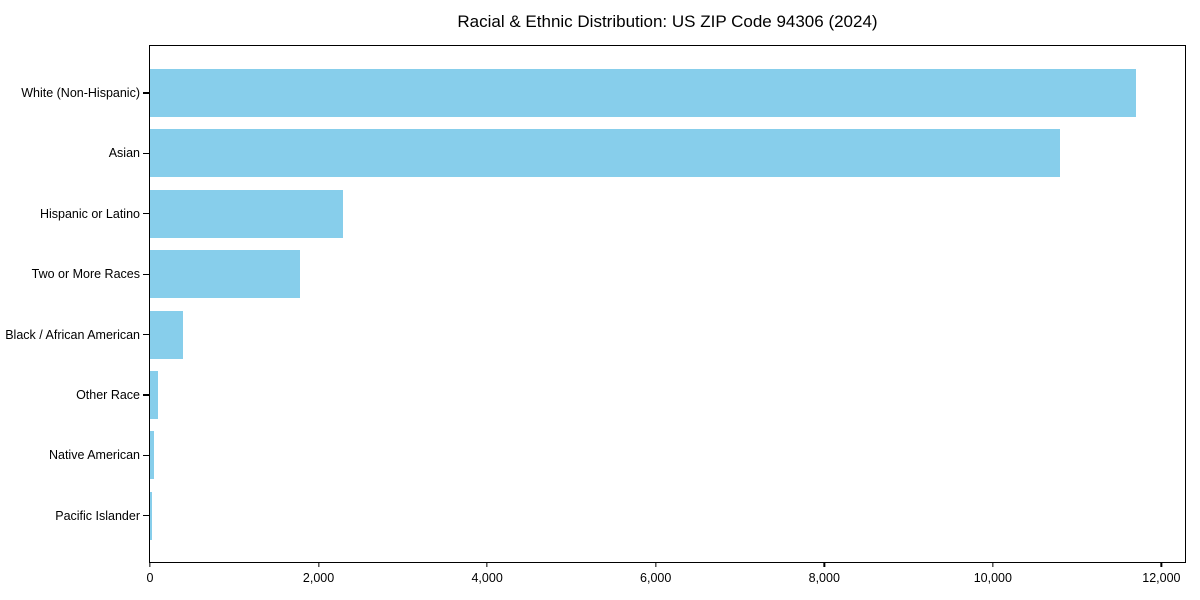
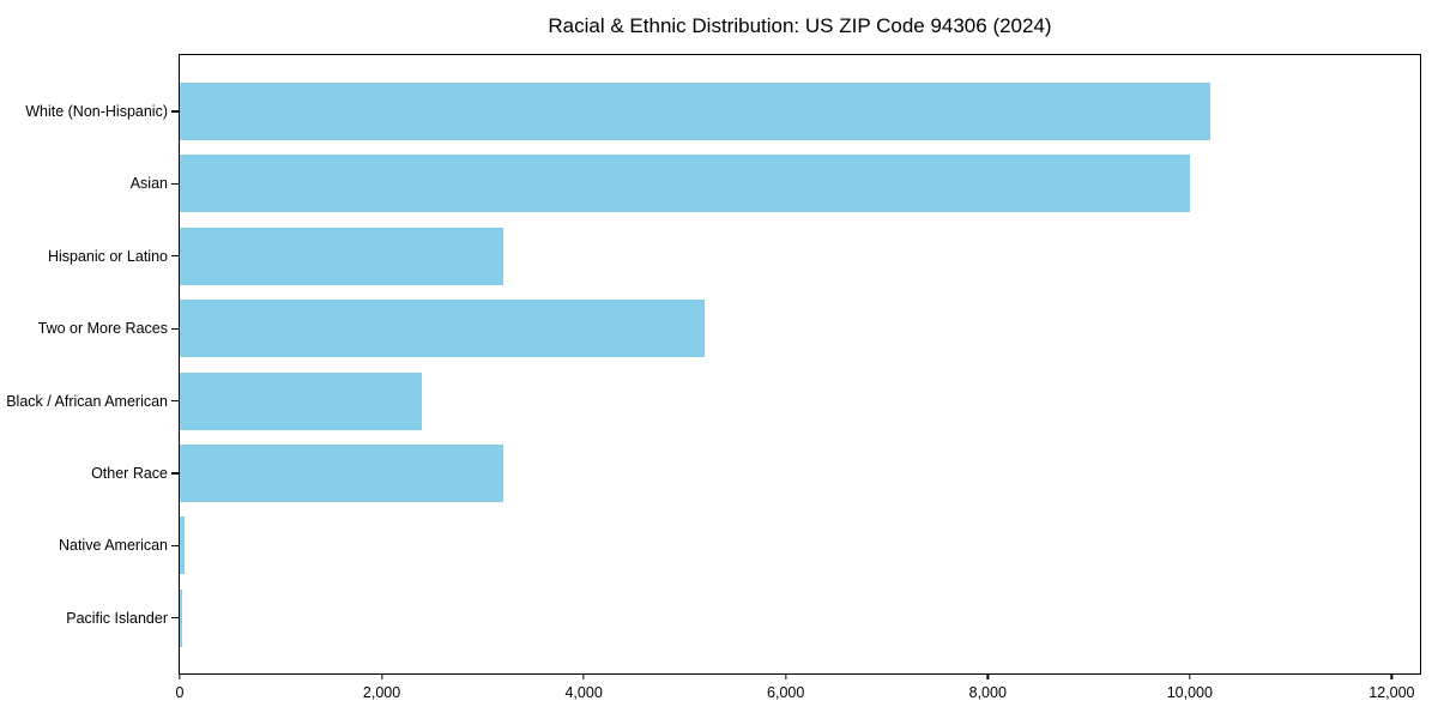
White (Non-Hispanic): 11700 -> 10200
Asian: 10800 -> 10000
Hispanic or Latino: 2300 -> 3200
Two or More Races: 1800 -> 5200
Black / African American: 400 -> 2400
Other Race: 100 -> 3200
